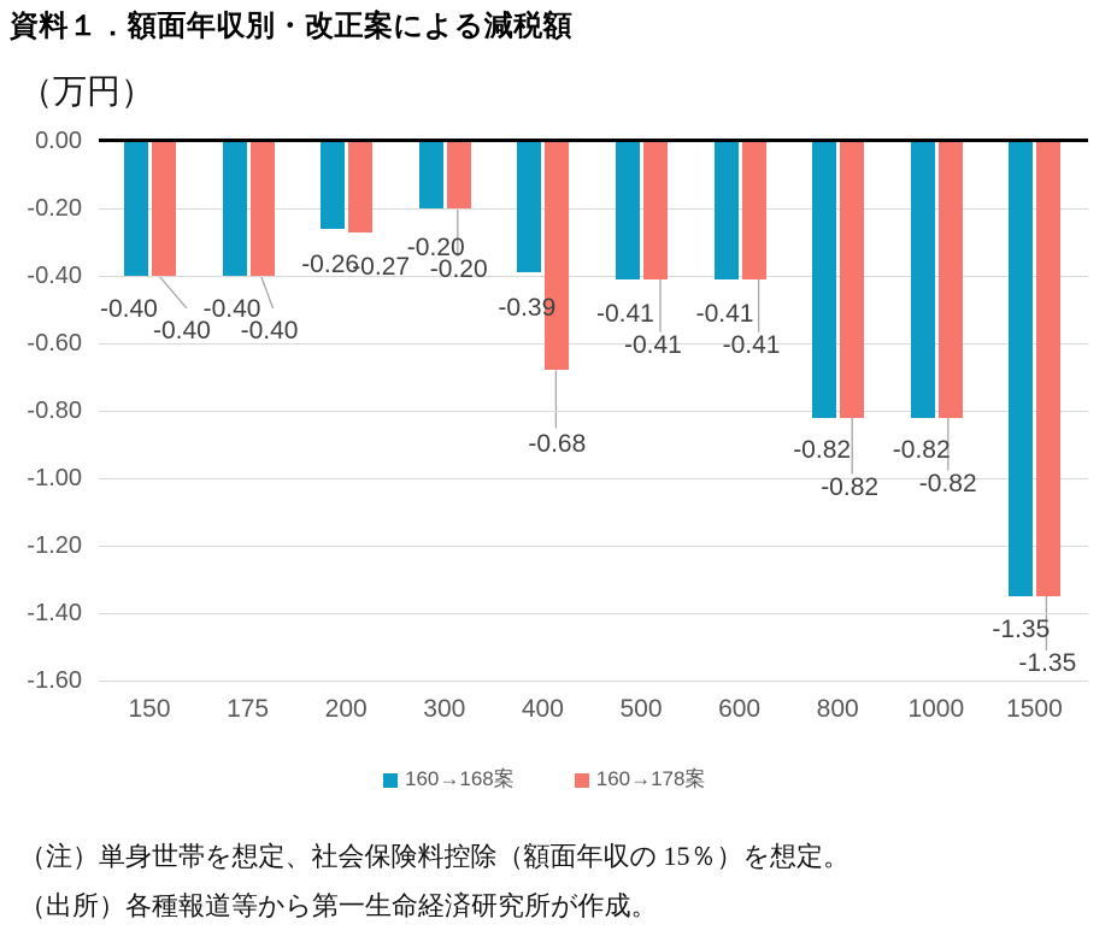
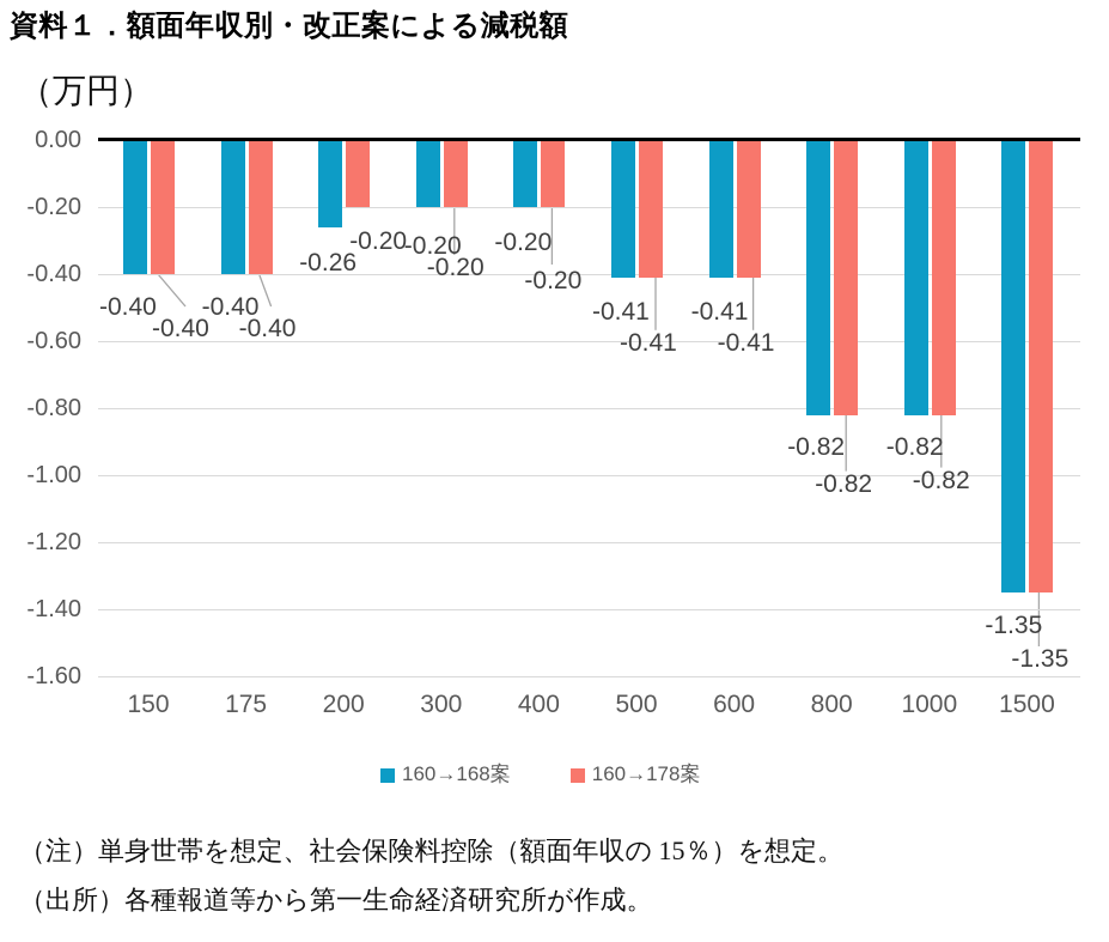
160→178案/200: -0.27 -> -0.20
160→168案/400: -0.39 -> -0.20
160→178案/400: -0.68 -> -0.20
